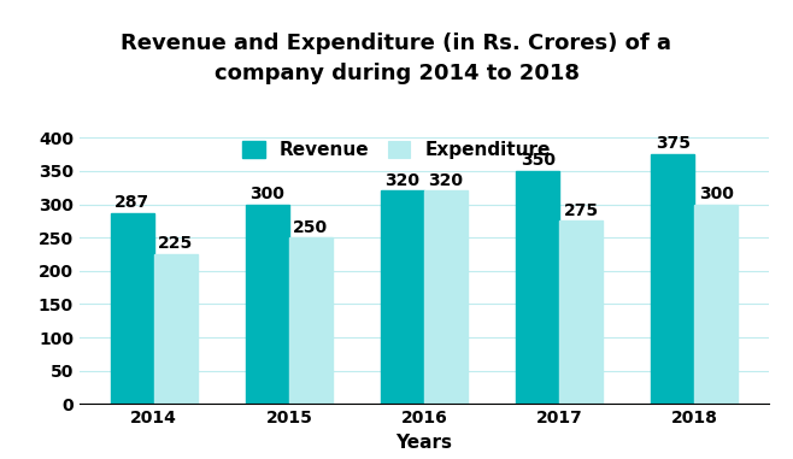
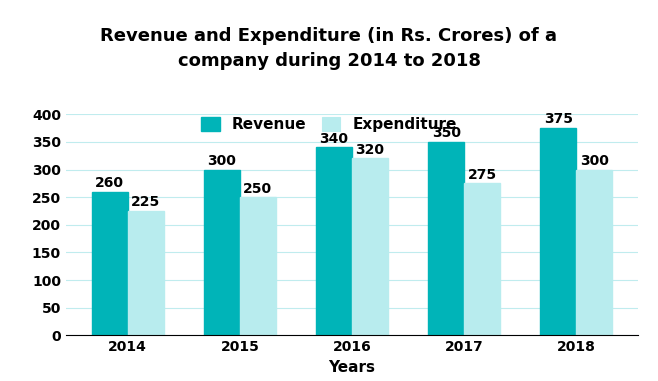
Revenue/2014: 287 -> 260
Revenue/2016: 320 -> 340
